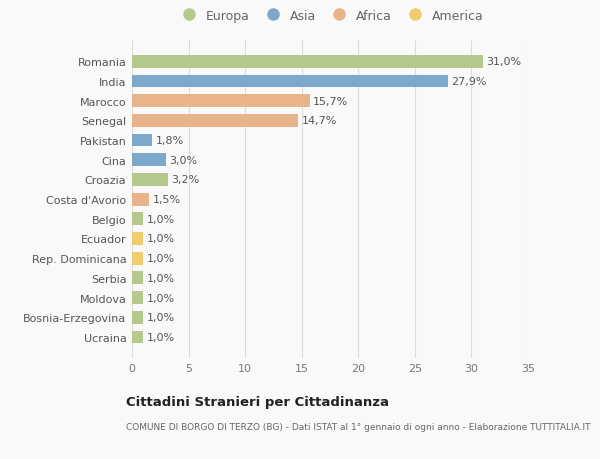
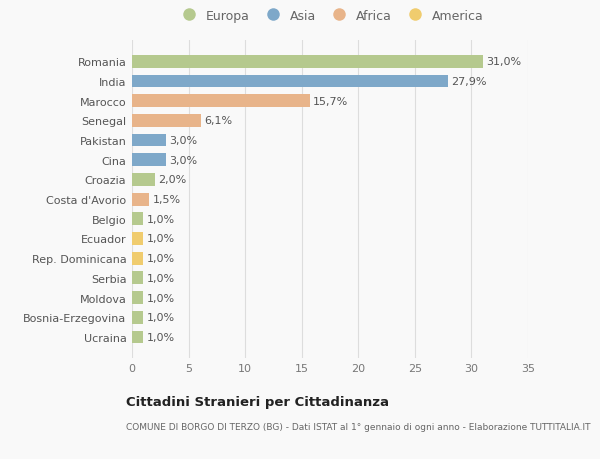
Senegal: 14,7% -> 6,1%
Pakistan: 1,8% -> 3,0%
Croazia: 3,2% -> 2,0%
